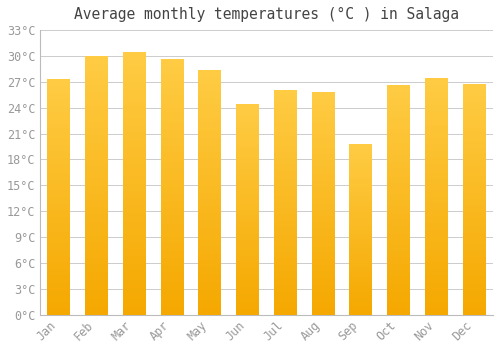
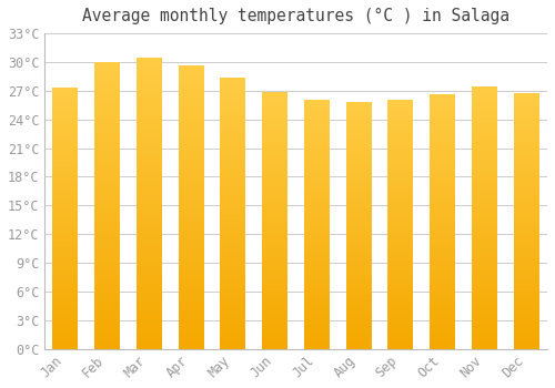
Jun: 24.4°C -> 26.9°C
Sep: 19.8°C -> 26.1°C
